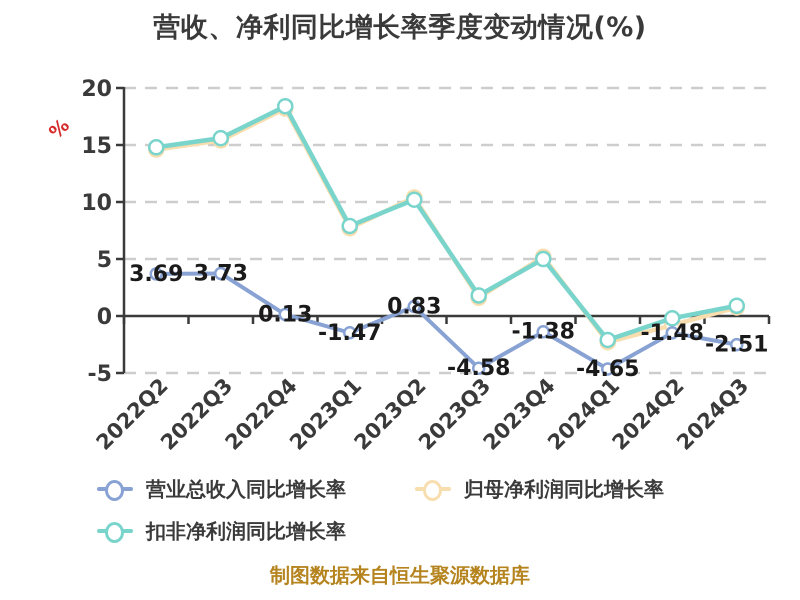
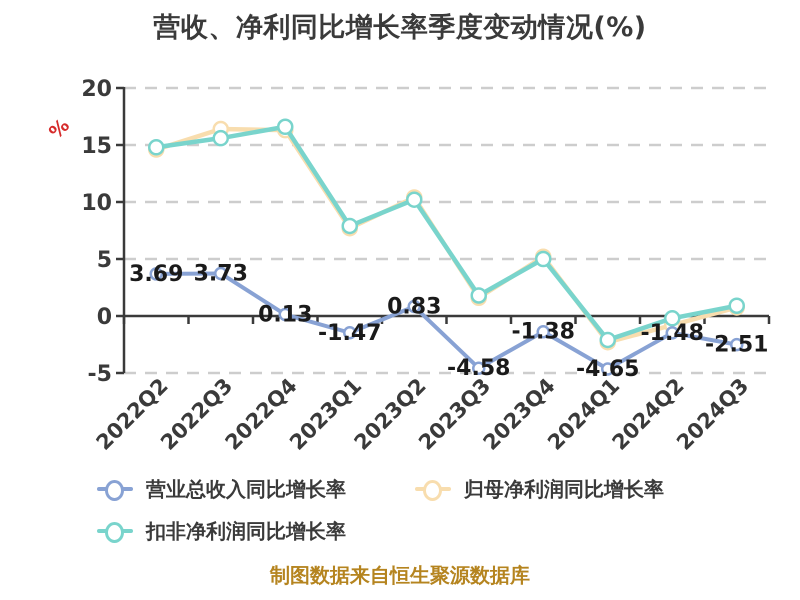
归母净利润同比增长率/2022Q3: 15.4 -> 16.4
归母净利润同比增长率/2022Q4: 18.2 -> 16.3
扣非净利润同比增长率/2022Q4: 18.4 -> 16.6
